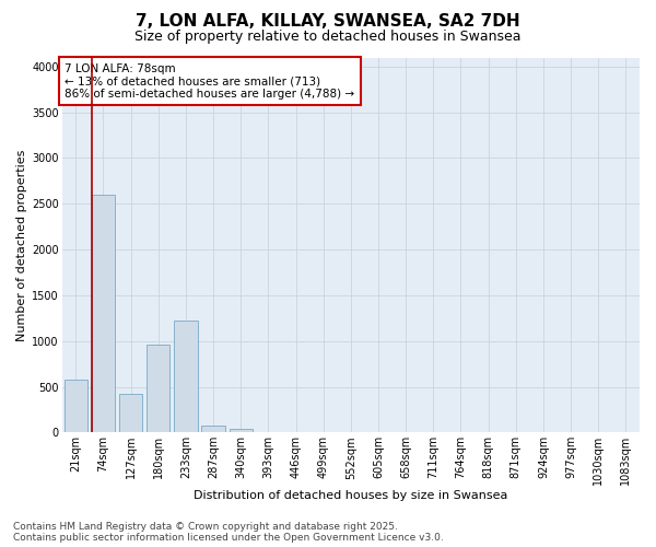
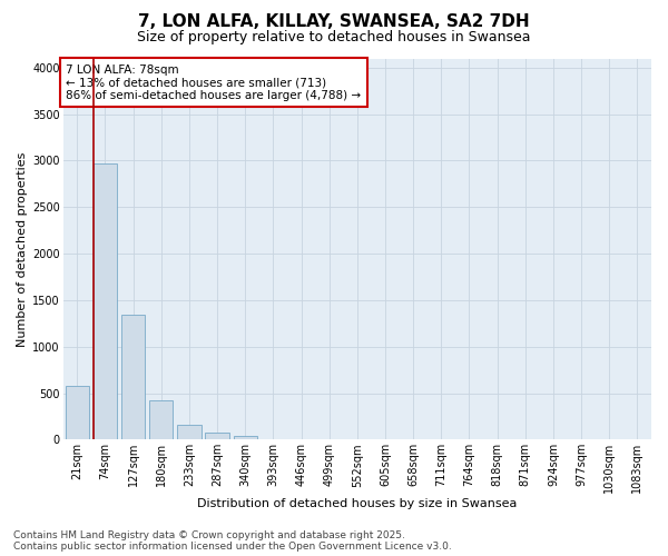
74sqm: 2600 -> 2970
127sqm: 420 -> 1340
180sqm: 960 -> 420
233sqm: 1220 -> 160
